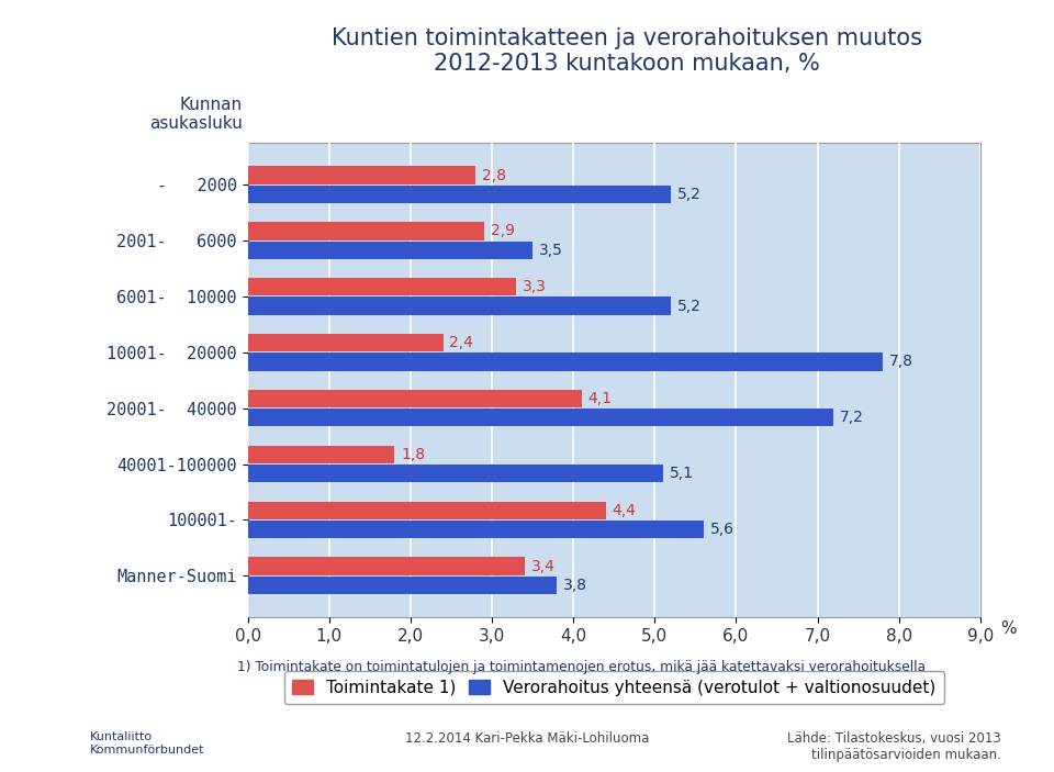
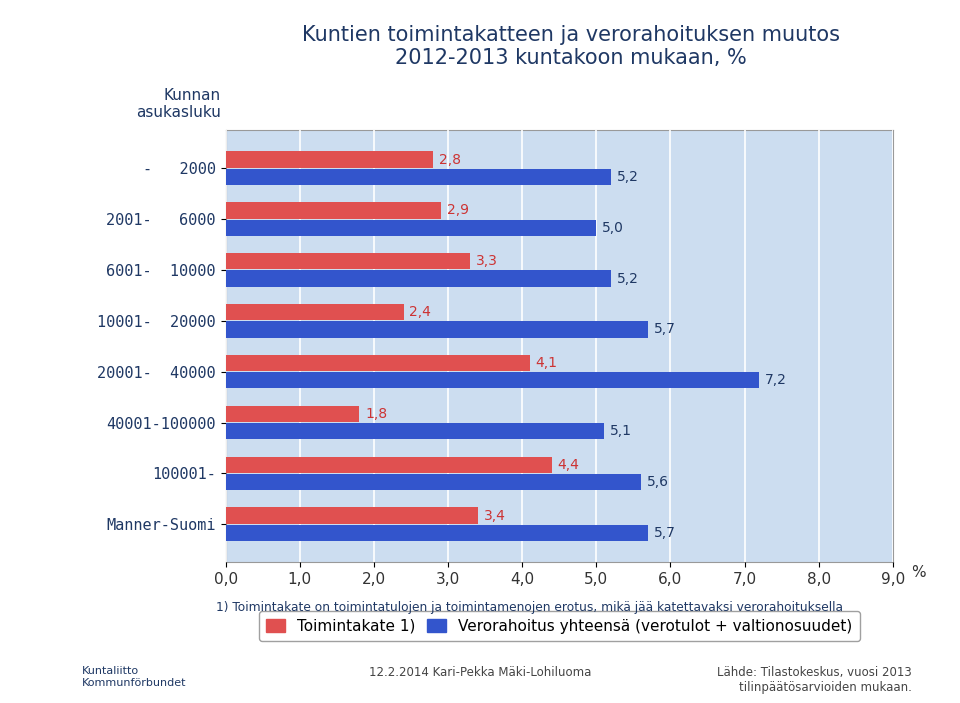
Verorahoitus yhteensä (verotulot + valtionosuudet)/2001- 6000: 3,5 -> 5,0
Verorahoitus yhteensä (verotulot + valtionosuudet)/10001- 20000: 7,8 -> 5,7
Verorahoitus yhteensä (verotulot + valtionosuudet)/Manner-Suomi: 3,8 -> 5,7
